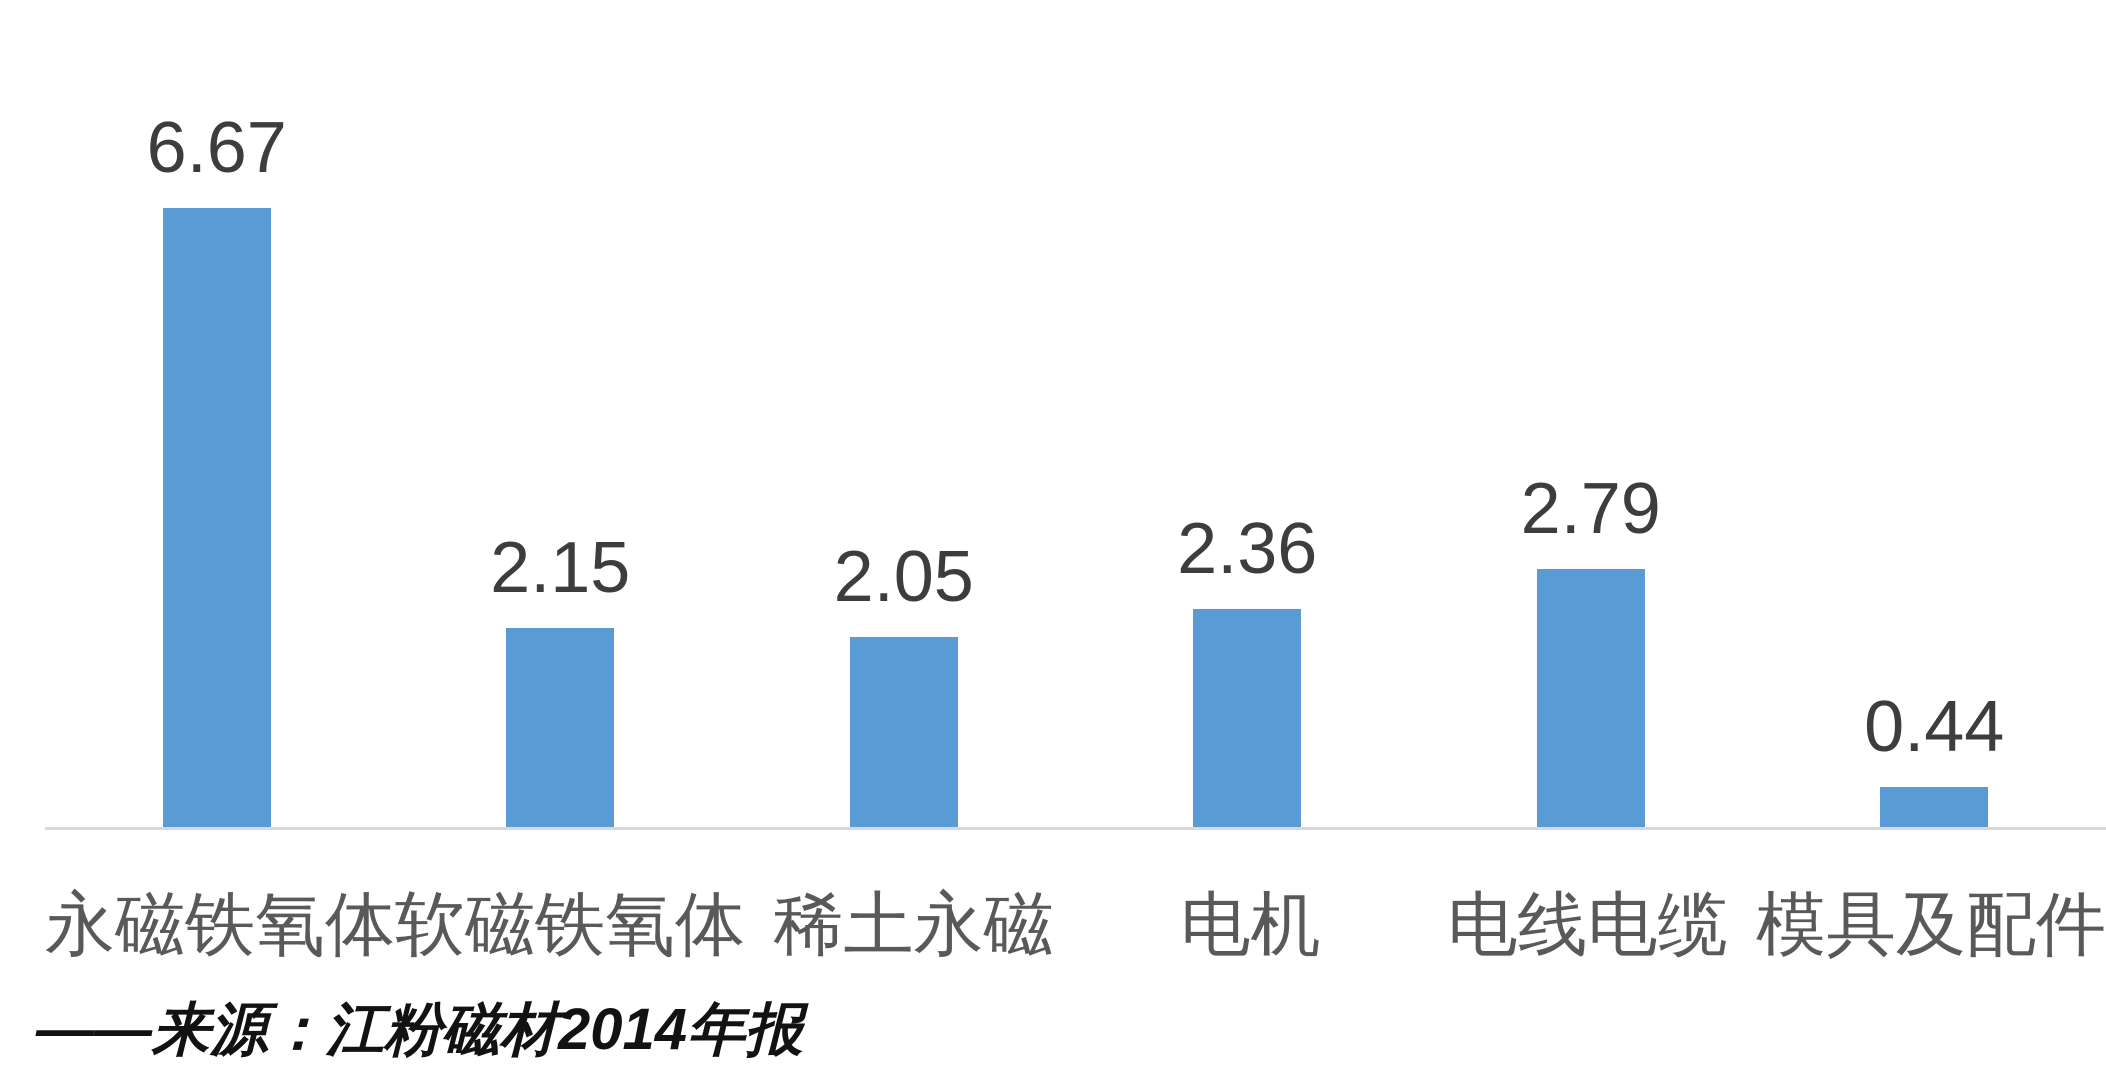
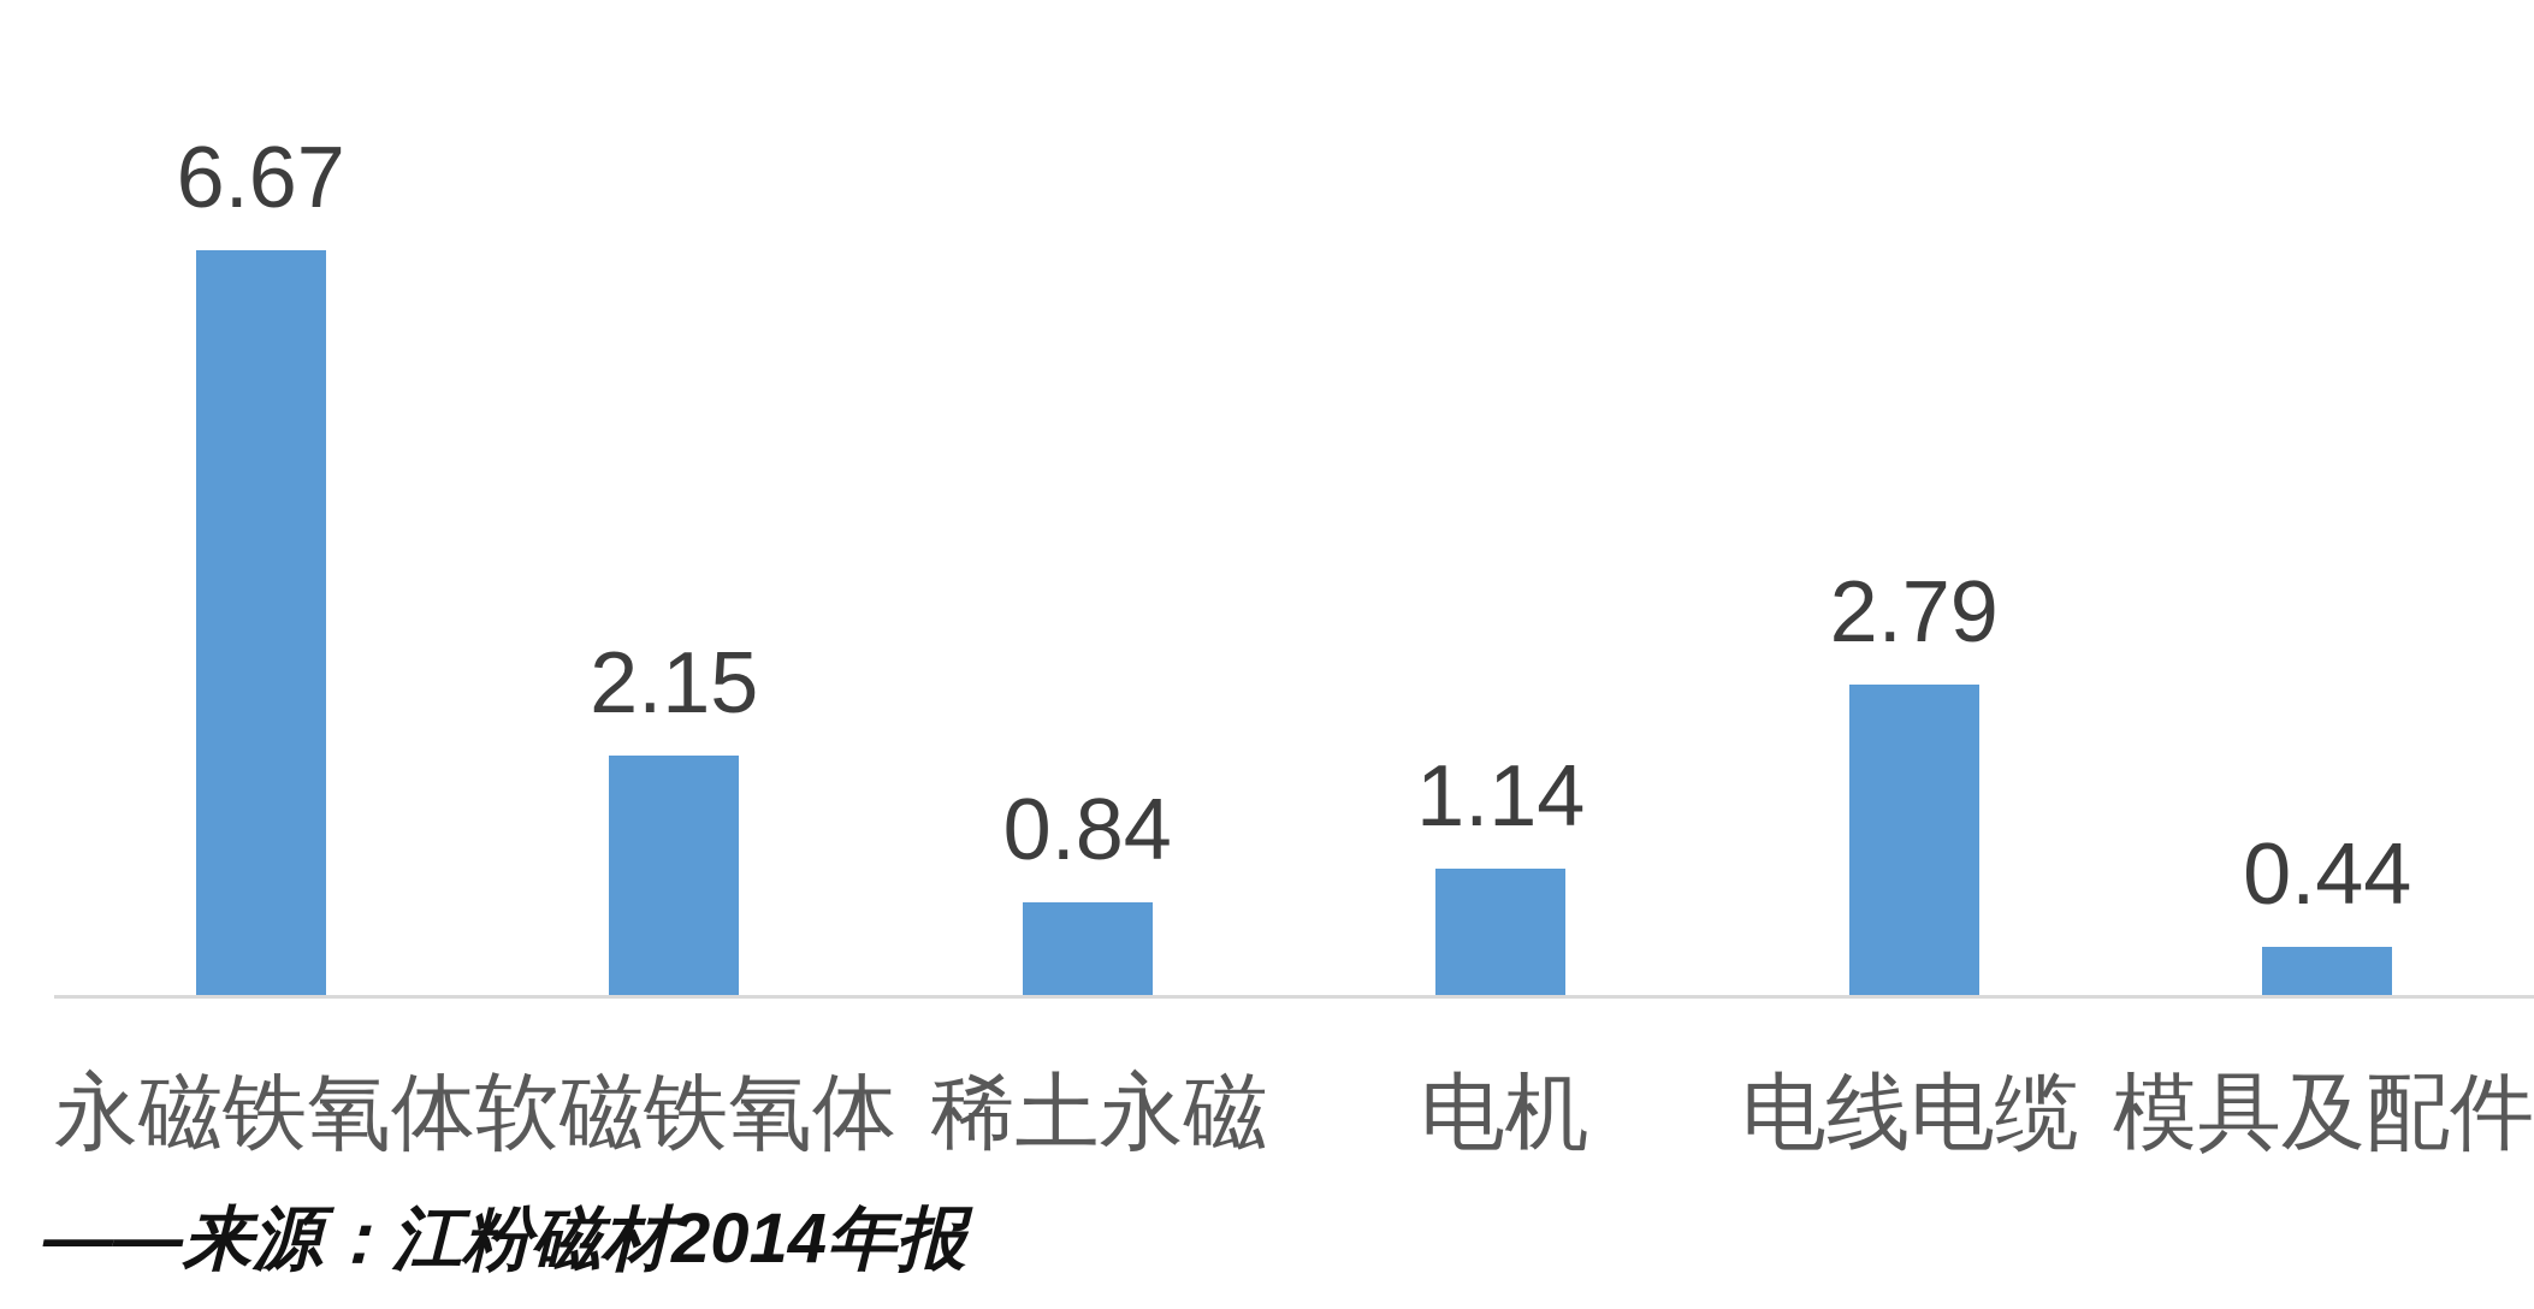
稀土永磁: 2.05 -> 0.84
电机: 2.36 -> 1.14
